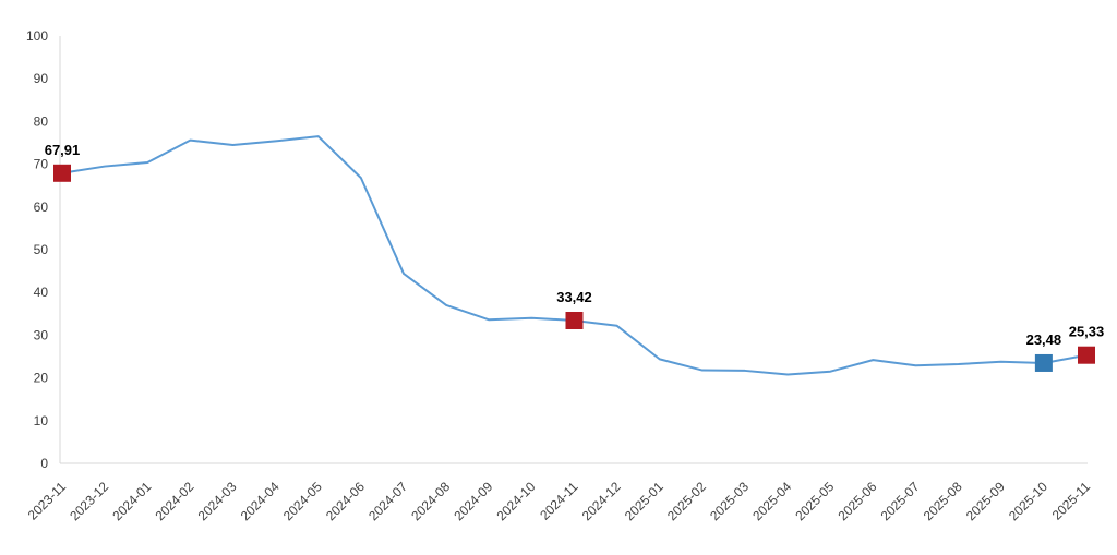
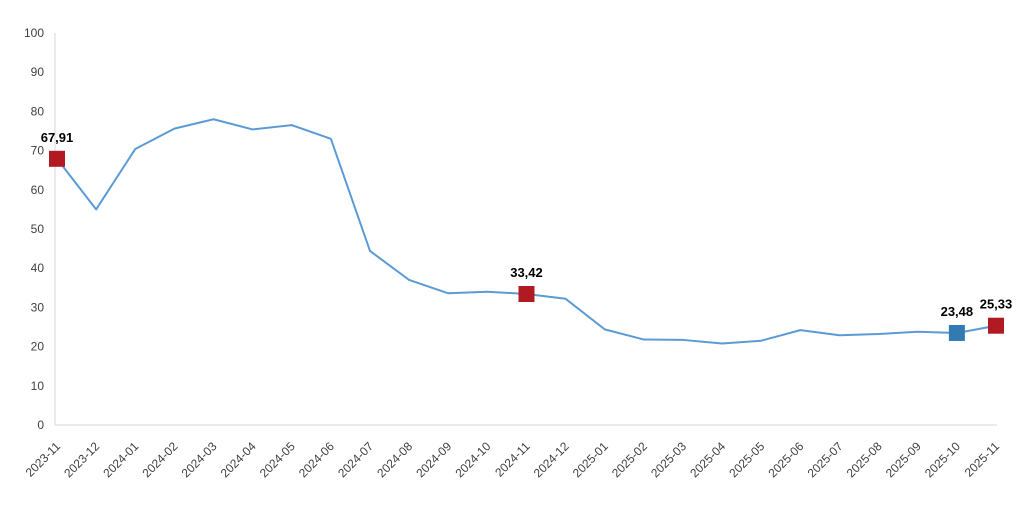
2023-12: 70 -> 55
2024-03: 74 -> 78
2024-06: 67 -> 73
